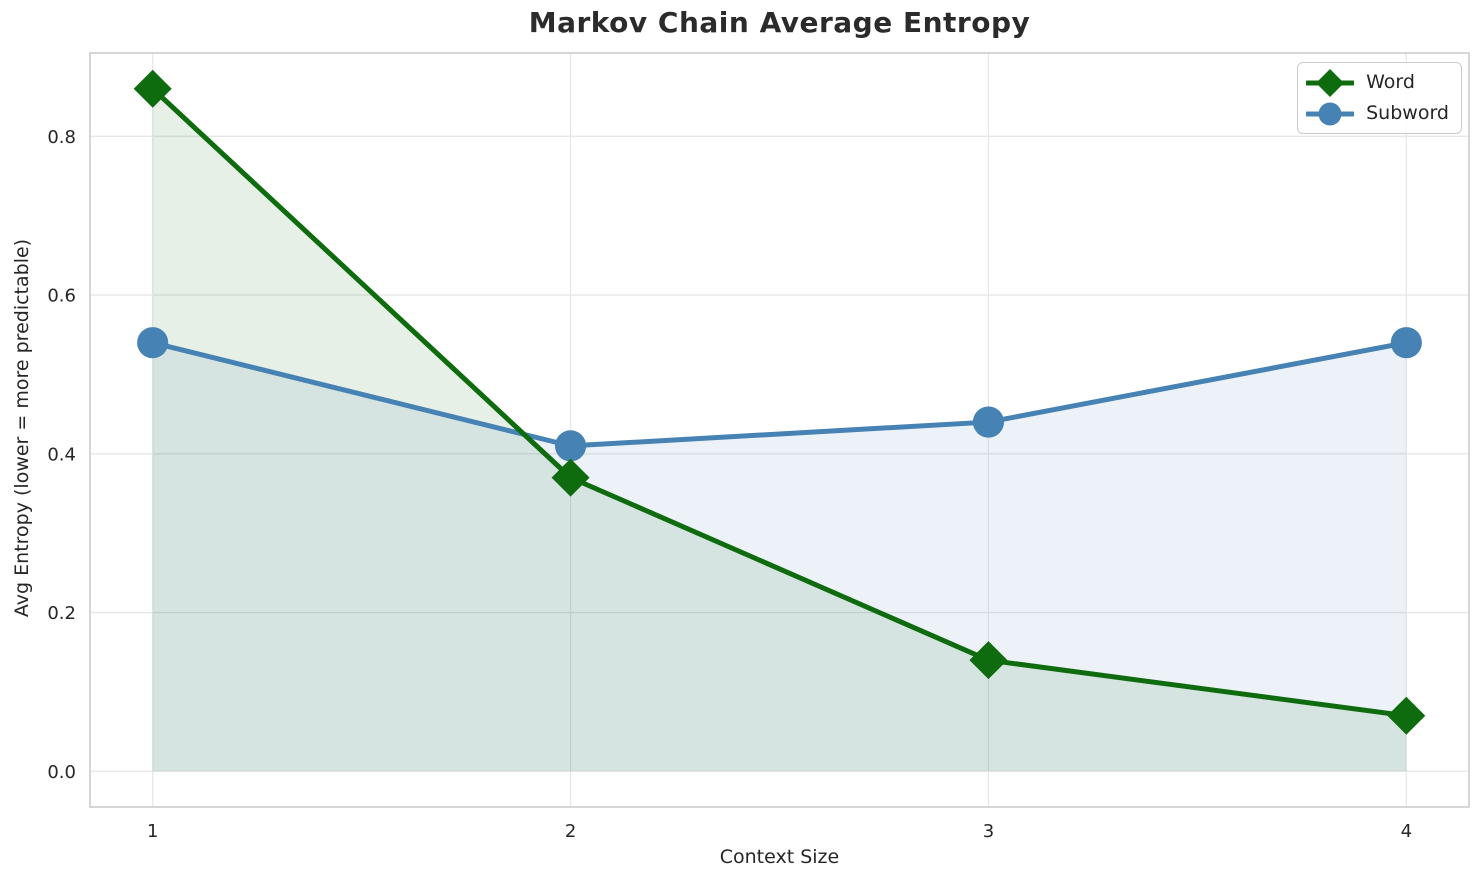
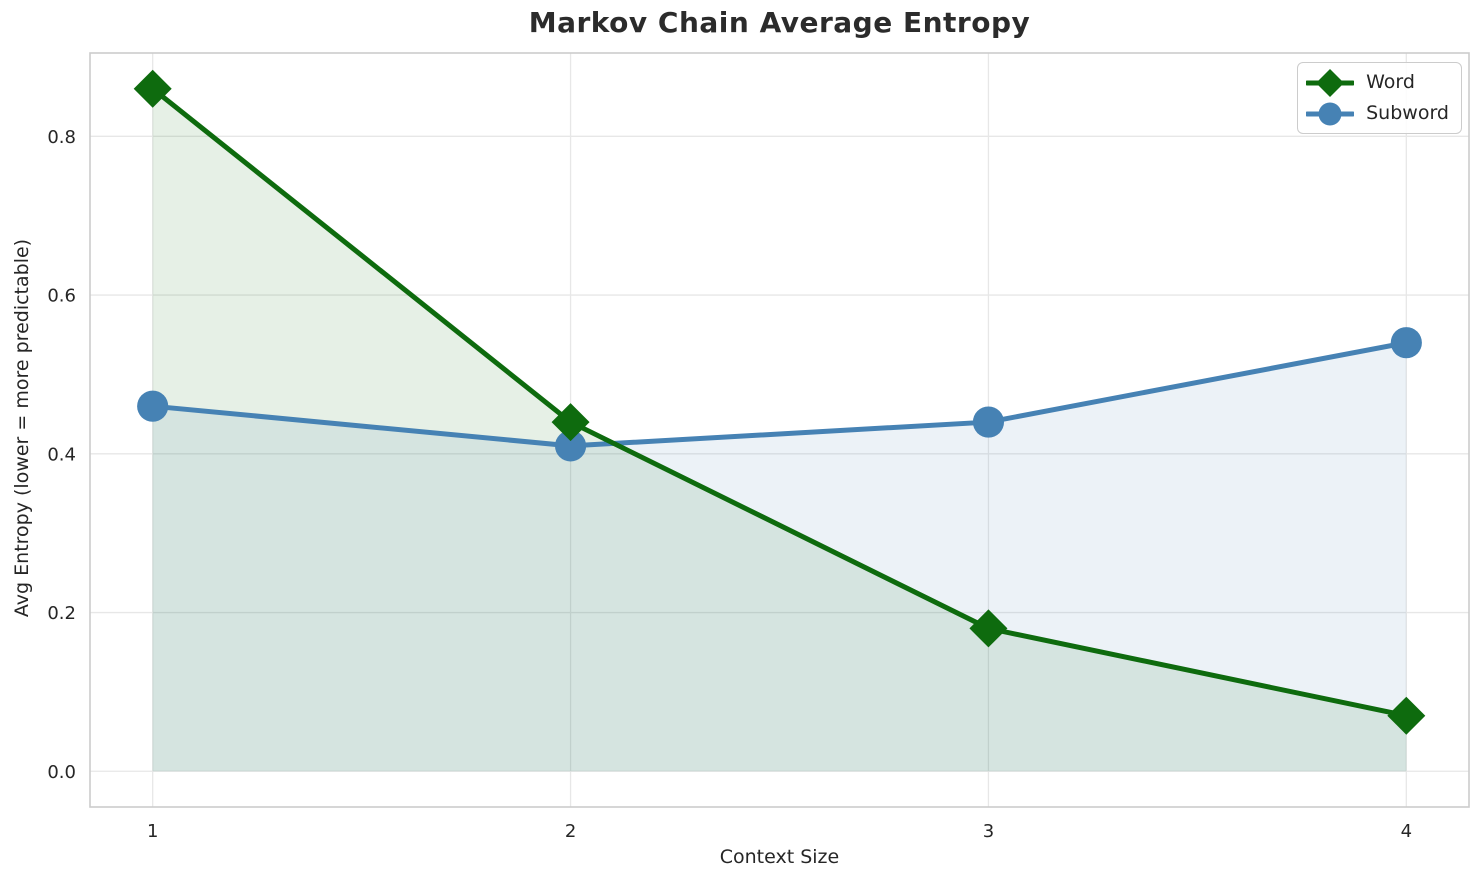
Subword/1: 0.54 -> 0.46
Word/2: 0.37 -> 0.44
Word/3: 0.14 -> 0.18
